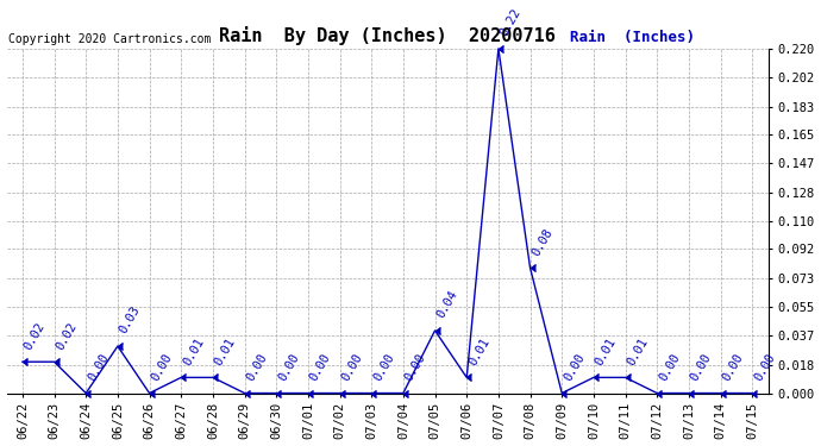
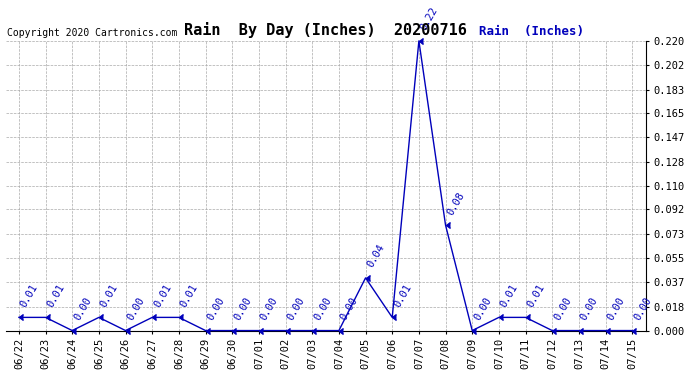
06/22: 0.02 -> 0.01
06/23: 0.02 -> 0.01
06/25: 0.03 -> 0.01
